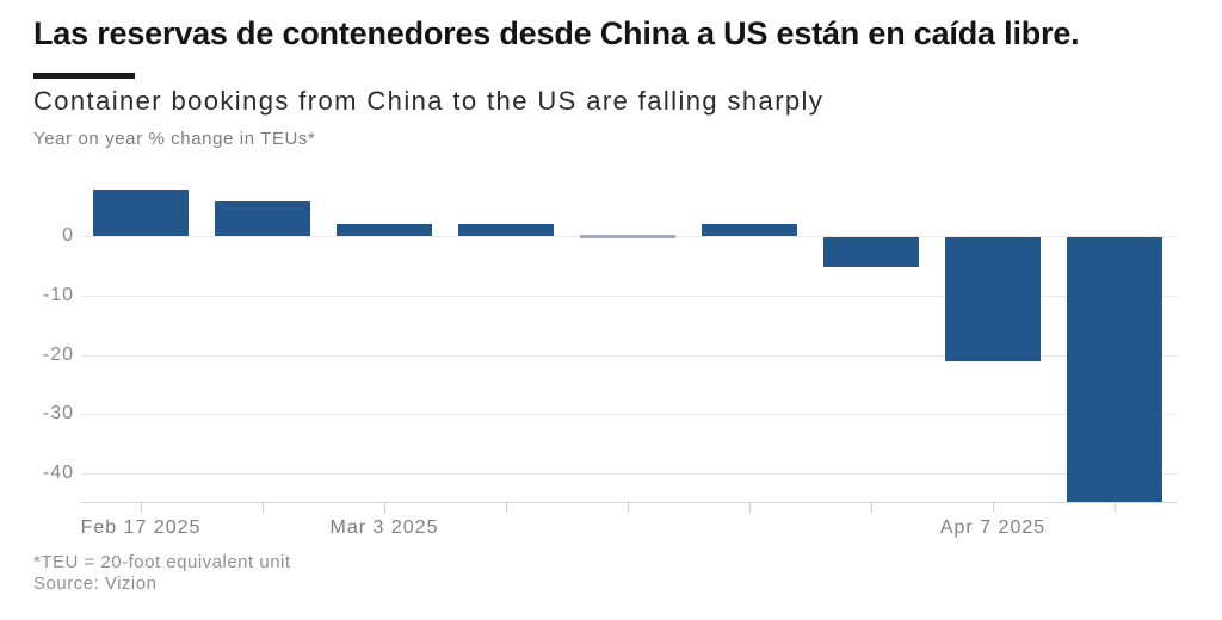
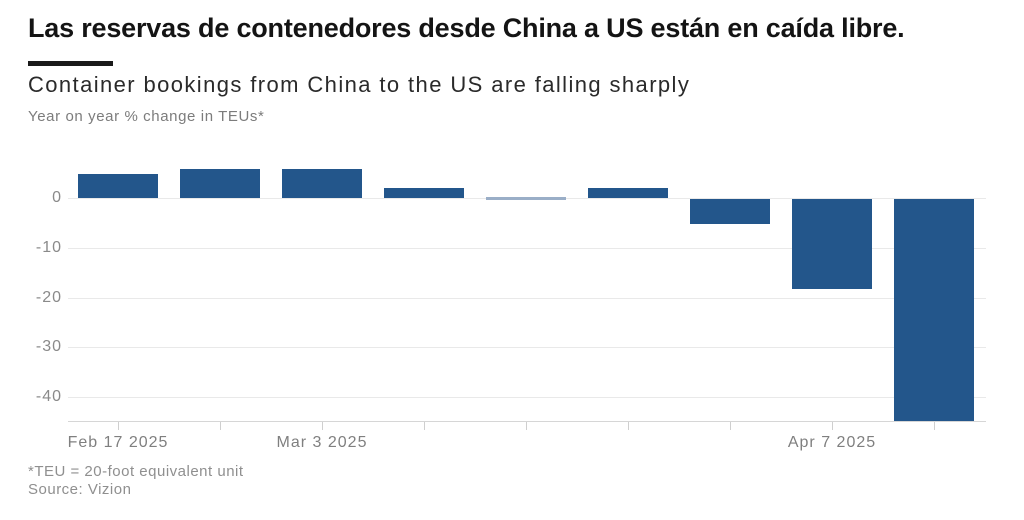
Feb 17 2025: 8 -> 5
Mar 3 2025: 2 -> 6
Apr 7 2025: -21 -> -18
